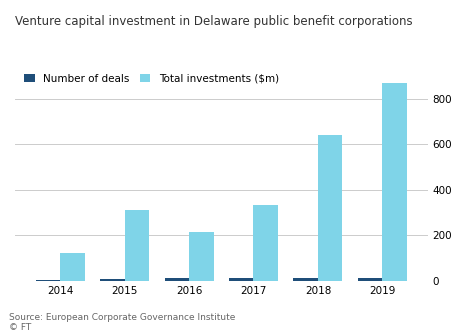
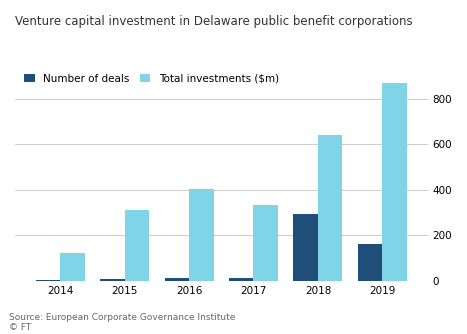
Total investments ($m)/2016: 215 -> 405
Number of deals/2018: 13 -> 295
Number of deals/2019: 10 -> 160
